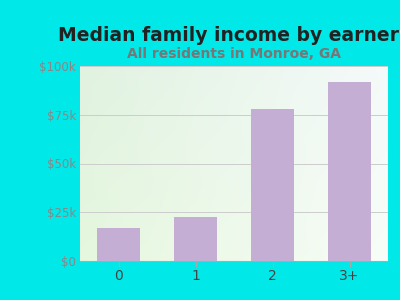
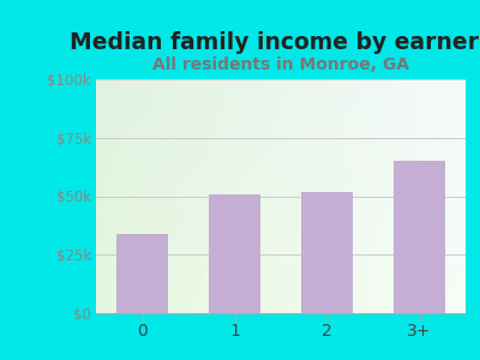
0: $17k -> $34k
1: $22k -> $51k
2: $78k -> $52k
3+: $92k -> $65k
